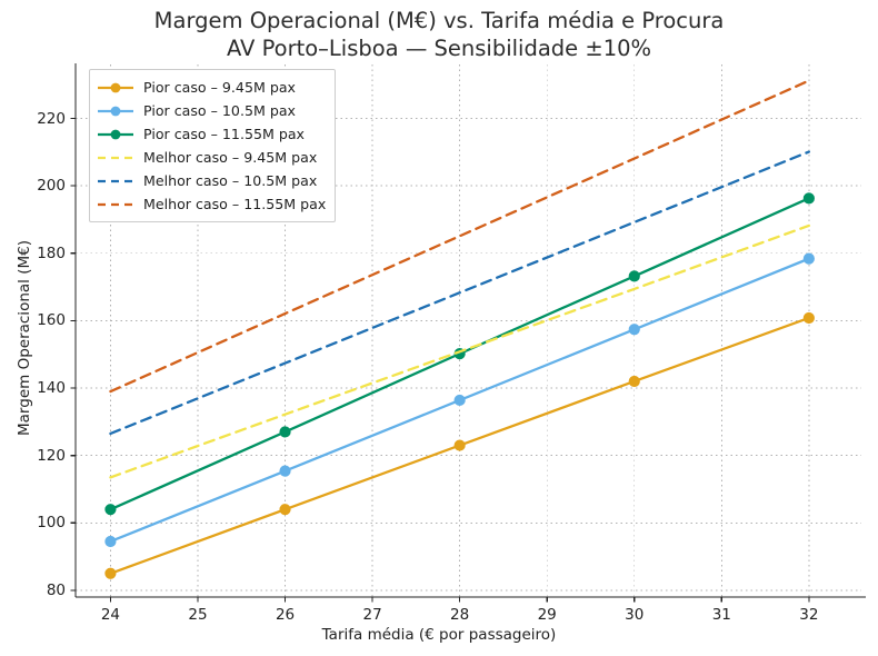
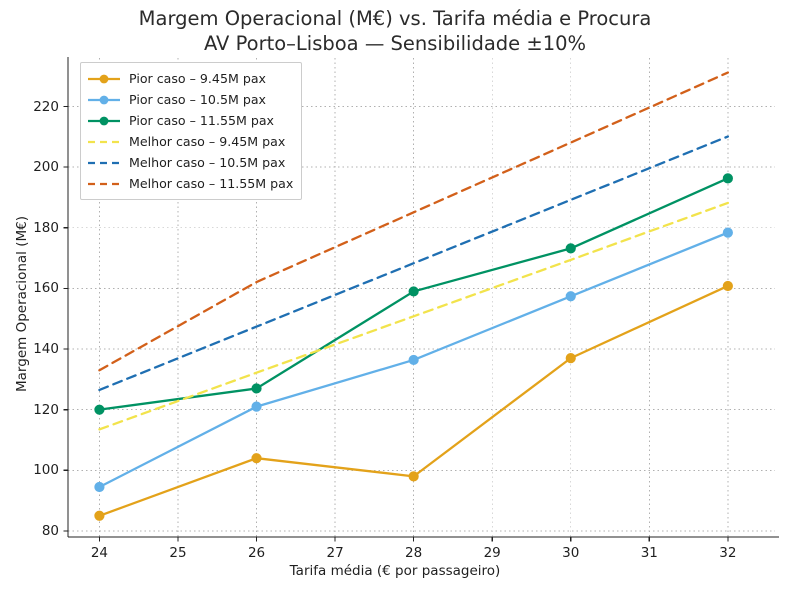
Pior caso – 11.55M pax/24: 104 -> 120
Melhor caso – 11.55M pax/24: 139 -> 133
Pior caso – 10.5M pax/26: 115 -> 121
Pior caso – 9.45M pax/28: 123 -> 98
Pior caso – 11.55M pax/28: 150 -> 159
Pior caso – 9.45M pax/30: 142 -> 137
